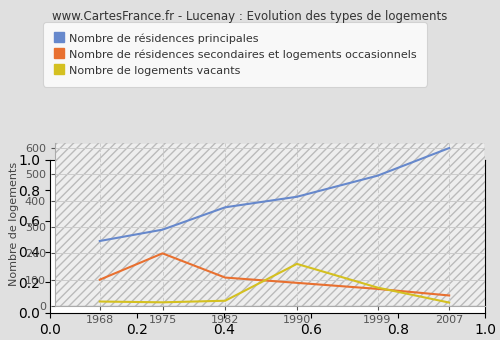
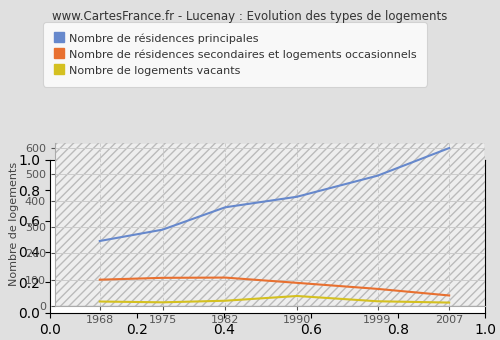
Nombre de résidences secondaires et logements occasionnels/1975: 200 -> 107
Nombre de logements vacants/1990: 160 -> 38
Nombre de logements vacants/1999: 70 -> 18
